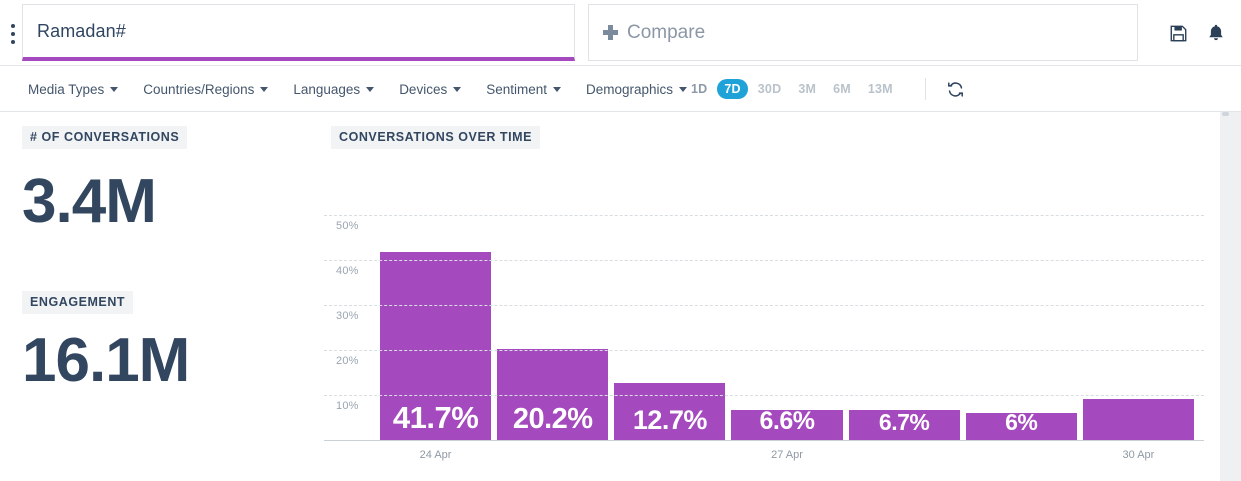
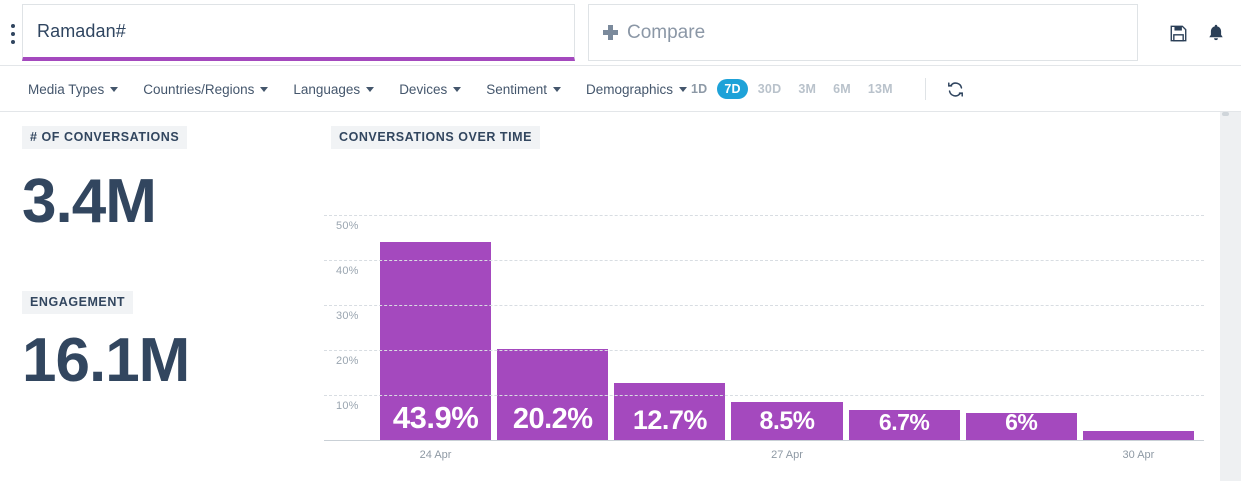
24 Apr: 41.7% -> 43.9%
27 Apr: 6.6% -> 8.5%
30 Apr: 9% -> 2%
